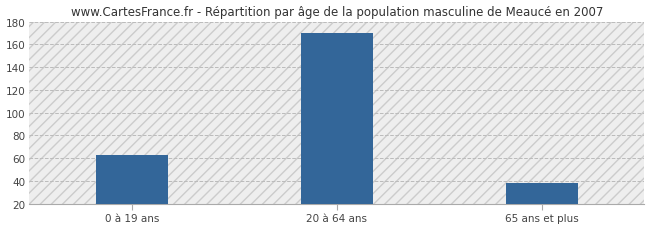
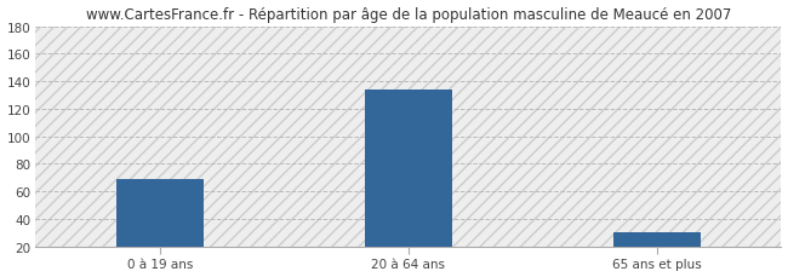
0 à 19 ans: 63 -> 69
20 à 64 ans: 170 -> 134
65 ans et plus: 38 -> 30
